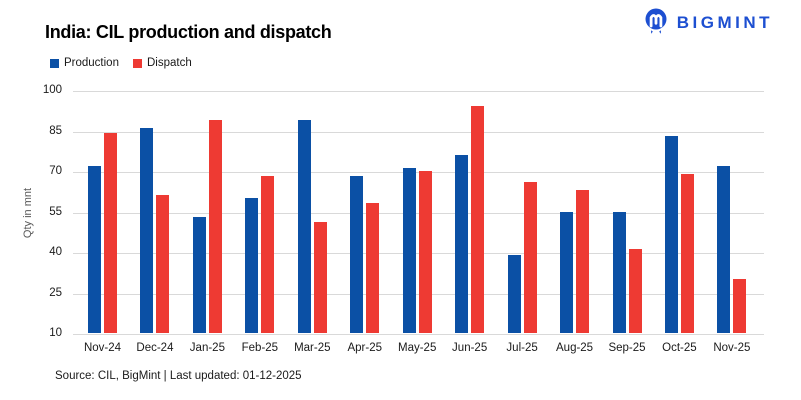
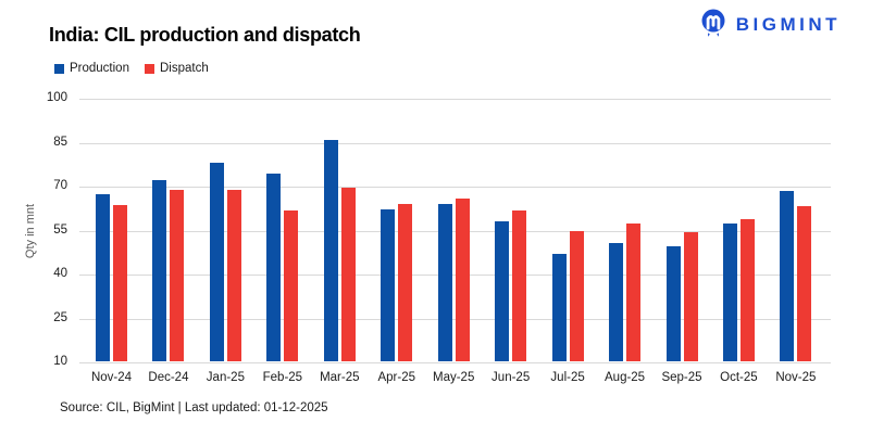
Production/Nov-24: 72 -> 67
Dispatch/Nov-24: 84 -> 63
Production/Dec-24: 86 -> 72
Dispatch/Dec-24: 61 -> 68
Production/Jan-25: 53 -> 78
Dispatch/Jan-25: 89 -> 68
Production/Feb-25: 60 -> 74
Dispatch/Feb-25: 68 -> 62
Production/Mar-25: 89 -> 85
Dispatch/Mar-25: 51 -> 69
Production/Apr-25: 68 -> 62
Dispatch/Apr-25: 58 -> 64
Production/May-25: 71 -> 64
Dispatch/May-25: 70 -> 65
Production/Jun-25: 76 -> 58
Dispatch/Jun-25: 94 -> 61
Production/Jul-25: 39 -> 46
Dispatch/Jul-25: 66 -> 54
Production/Aug-25: 55 -> 50
Dispatch/Aug-25: 63 -> 57
Production/Sep-25: 55 -> 49
Dispatch/Sep-25: 41 -> 54
Production/Oct-25: 83 -> 57
Dispatch/Oct-25: 69 -> 59
Production/Nov-25: 72 -> 68
Dispatch/Nov-25: 30 -> 63
